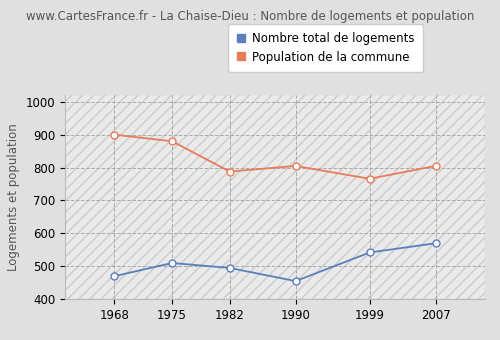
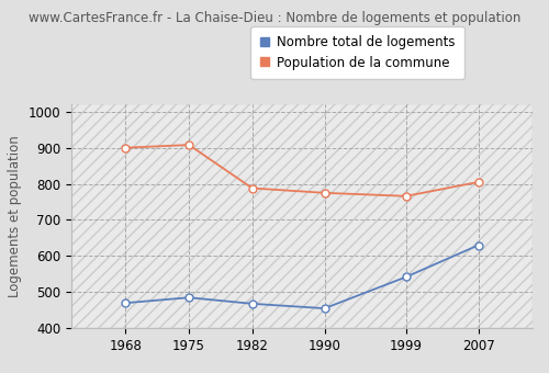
Nombre total de logements/1975: 510 -> 485
Population de la commune/1975: 880 -> 908
Nombre total de logements/1982: 495 -> 468
Population de la commune/1990: 805 -> 775
Nombre total de logements/2007: 570 -> 630
